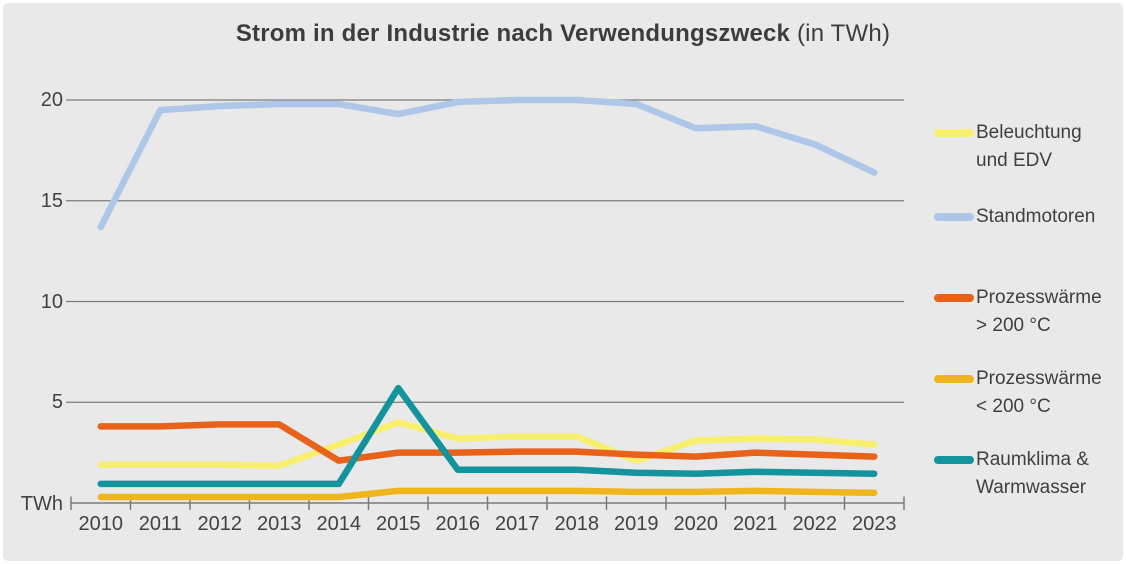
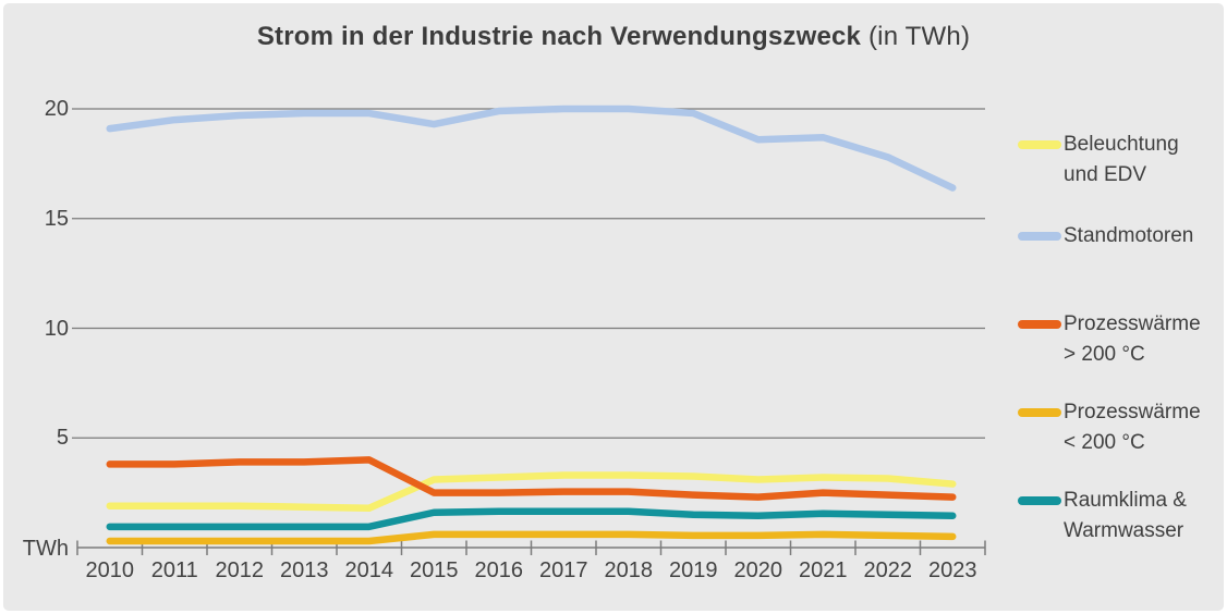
Standmotoren/2010: 13.7 -> 19.1
Beleuchtung und EDV/2014: 2.9 -> 1.8
Prozesswärme > 200 °C/2014: 2.1 -> 4.0
Beleuchtung und EDV/2015: 4.0 -> 3.1
Raumklima & Warmwasser/2015: 5.7 -> 1.6
Beleuchtung und EDV/2019: 2.1 -> 3.2
